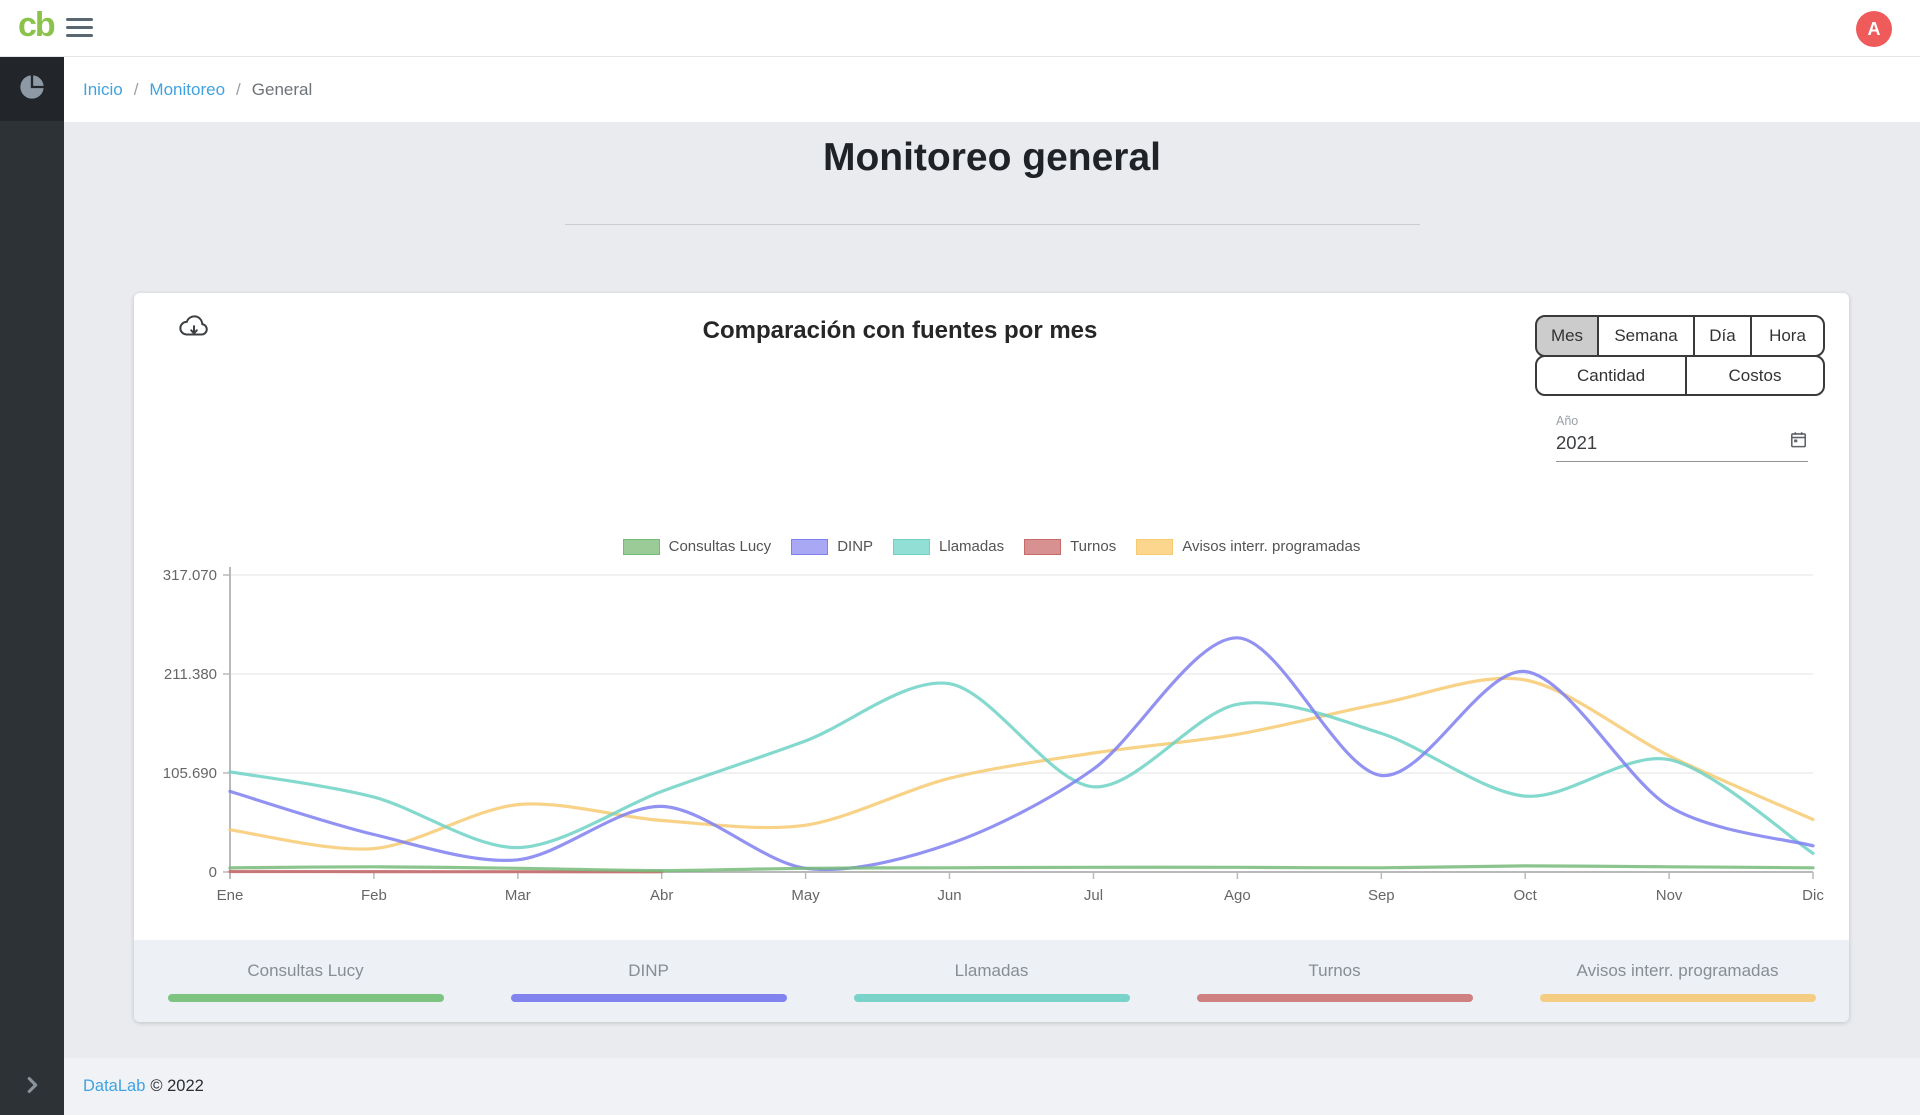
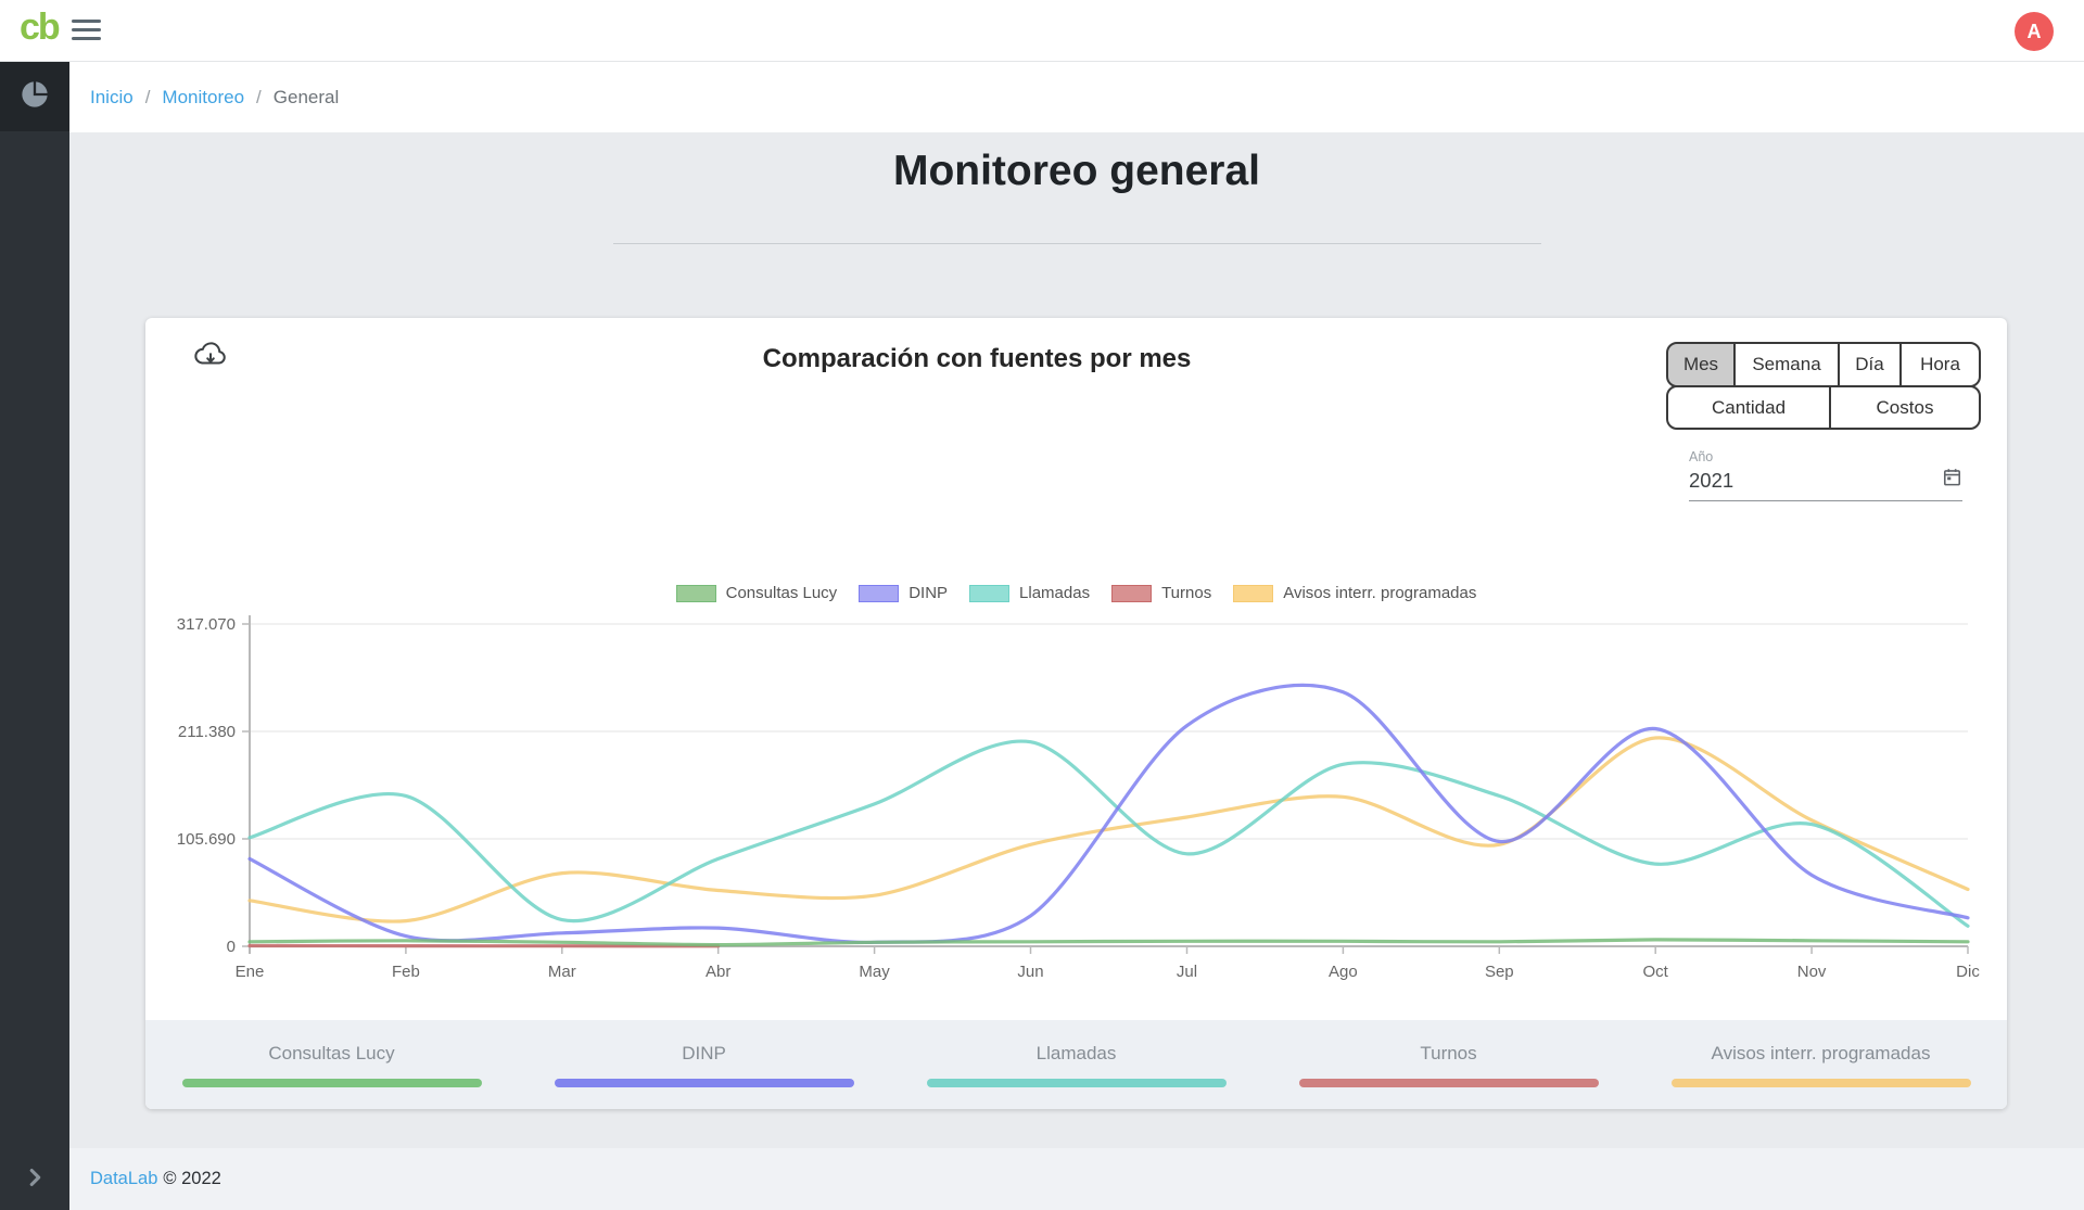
DINP/Feb: 40000 -> 10000
Llamadas/Feb: 80000 -> 150000
DINP/Abr: 70000 -> 20000
DINP/Jul: 110000 -> 220000
Avisos interr. programadas/Sep: 180000 -> 100000
